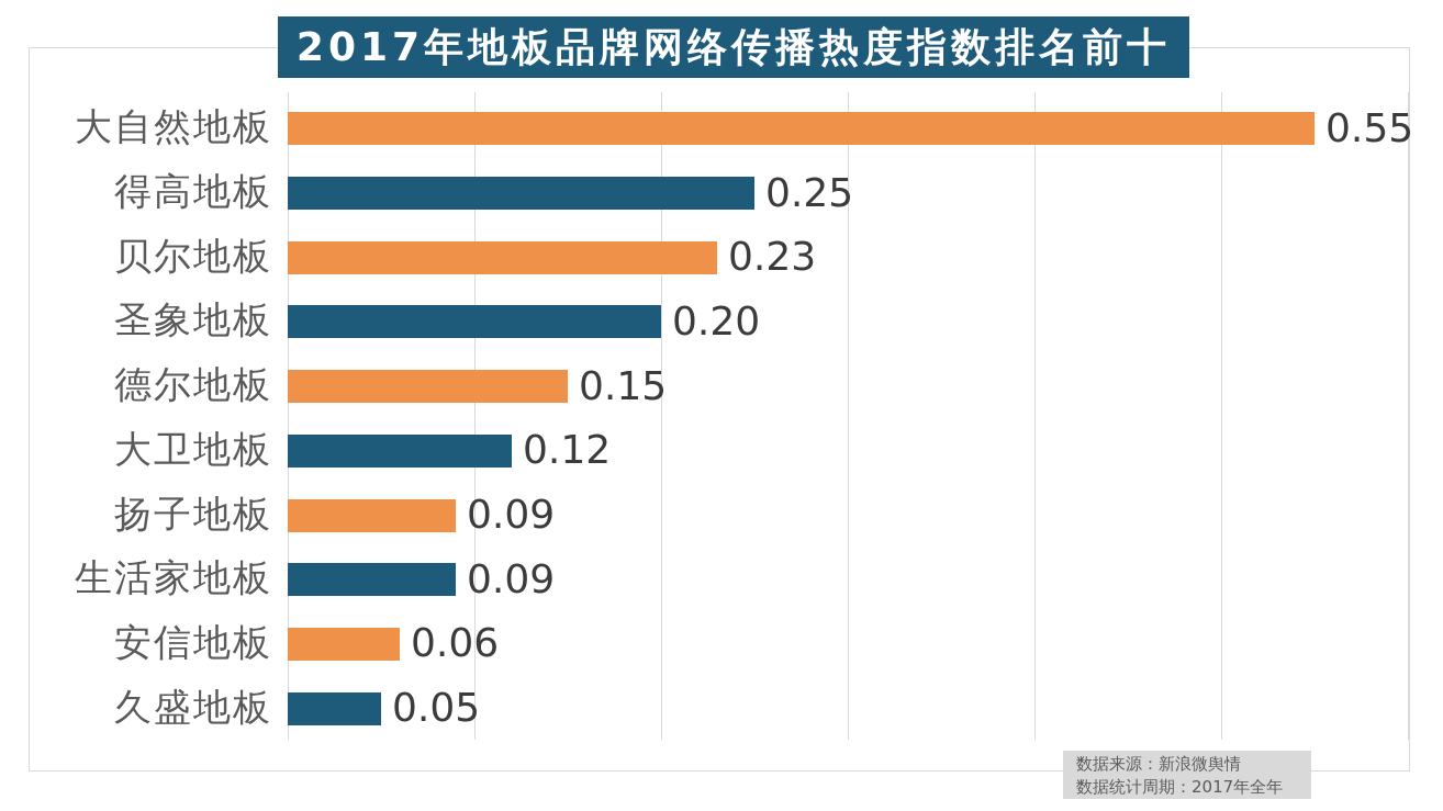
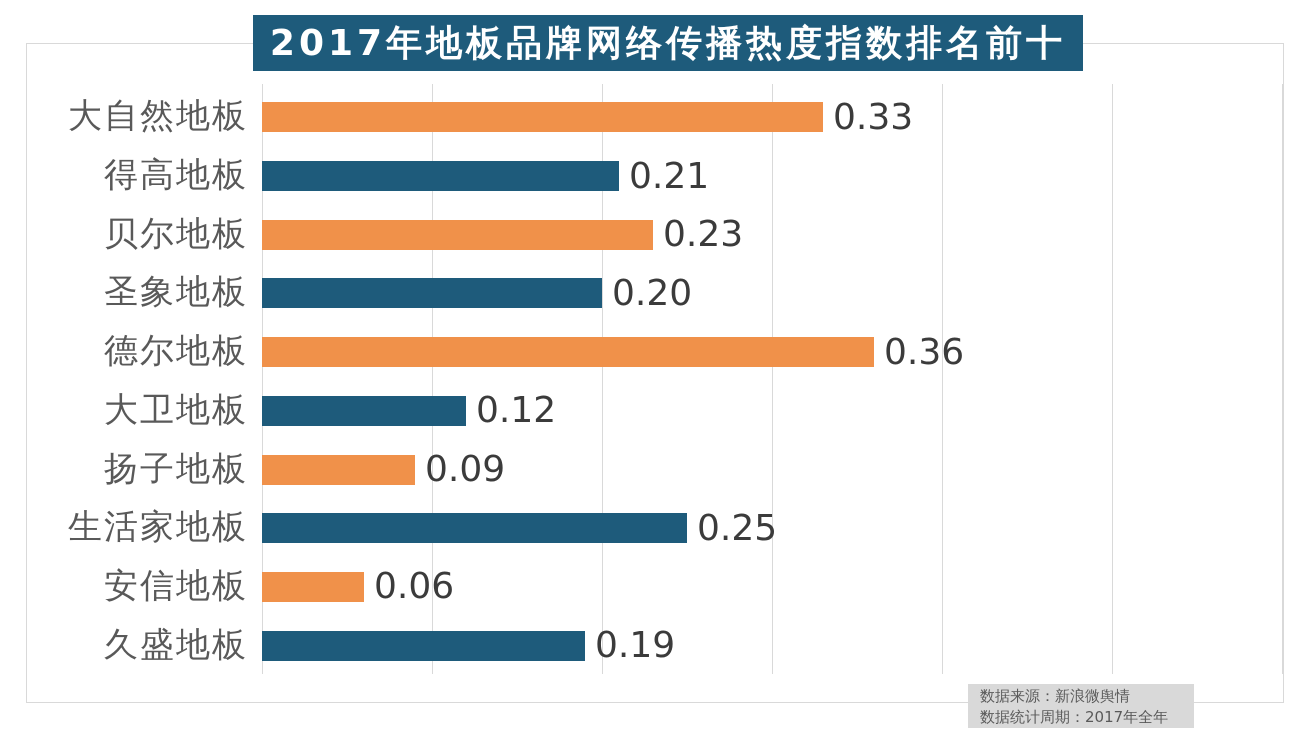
大自然地板: 0.55 -> 0.33
得高地板: 0.25 -> 0.21
德尔地板: 0.15 -> 0.36
生活家地板: 0.09 -> 0.25
久盛地板: 0.05 -> 0.19
